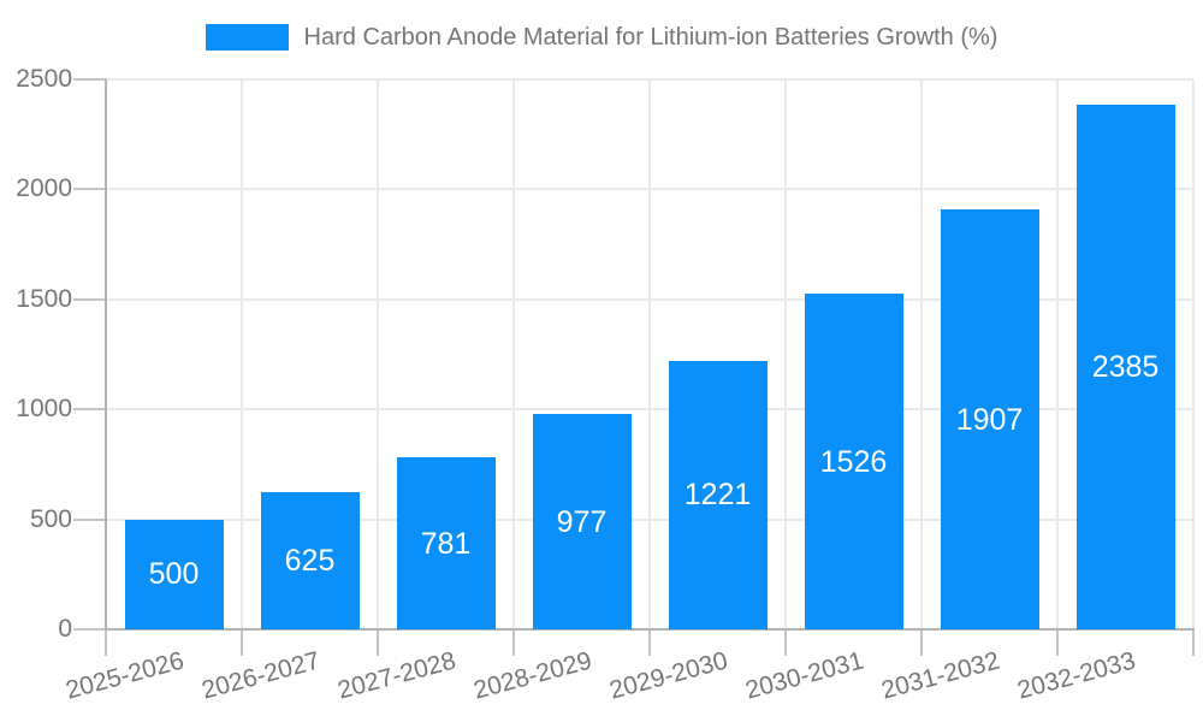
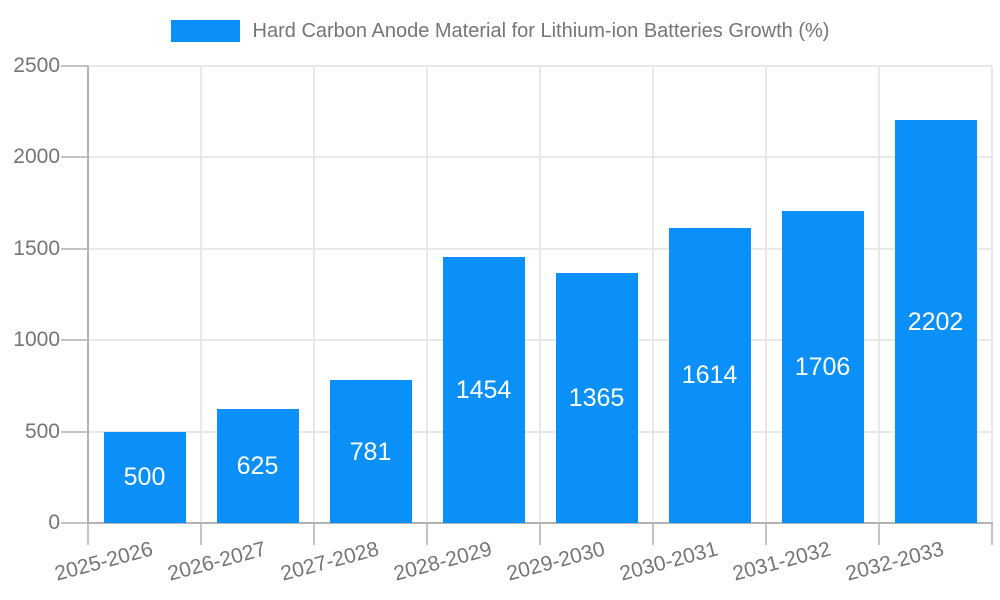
2028-2029: 977 -> 1454
2029-2030: 1221 -> 1365
2030-2031: 1526 -> 1614
2031-2032: 1907 -> 1706
2032-2033: 2385 -> 2202
